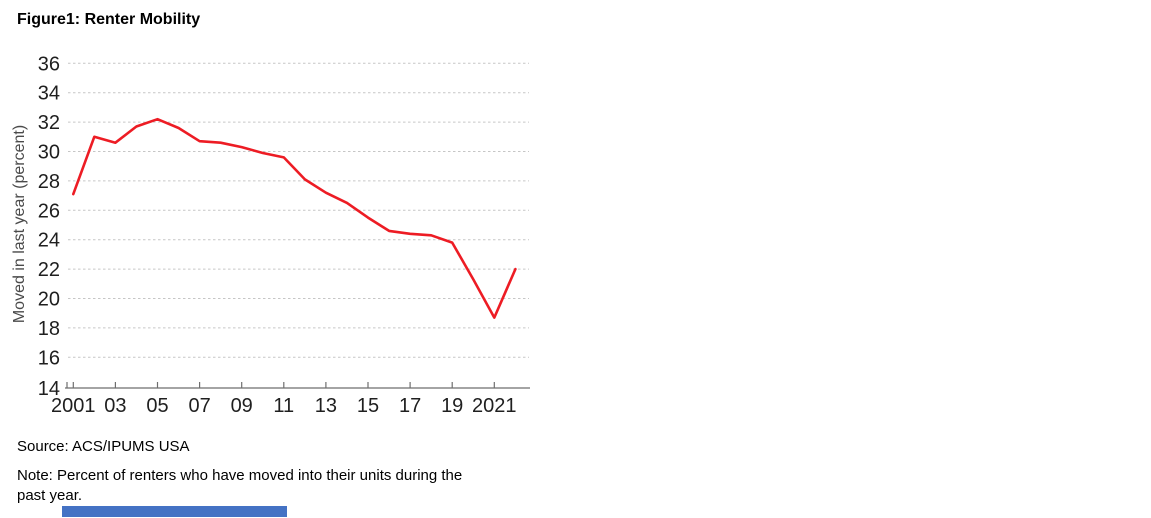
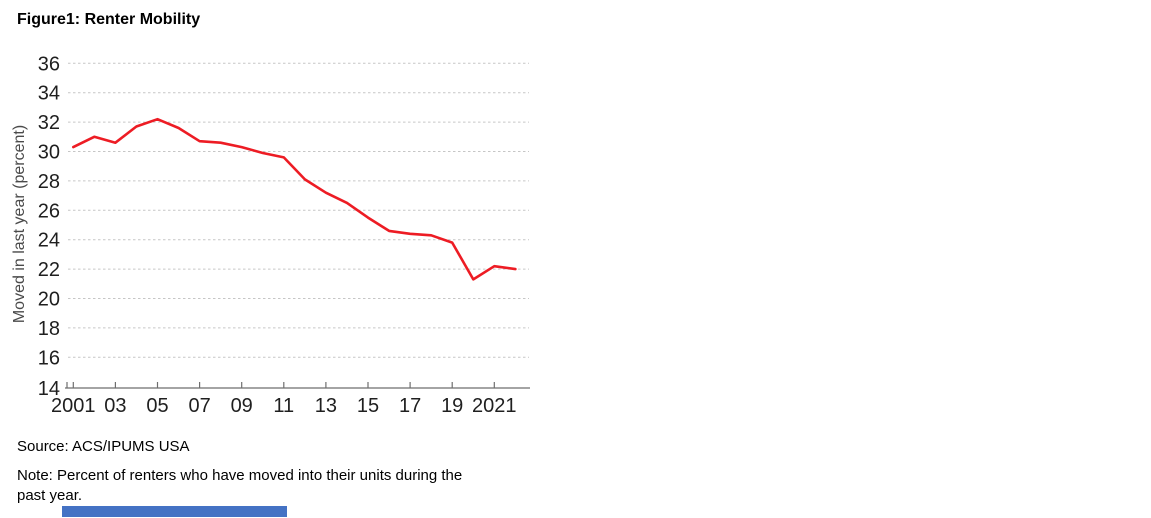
2001: 27.1 -> 30.3
2021: 18.7 -> 22.2
